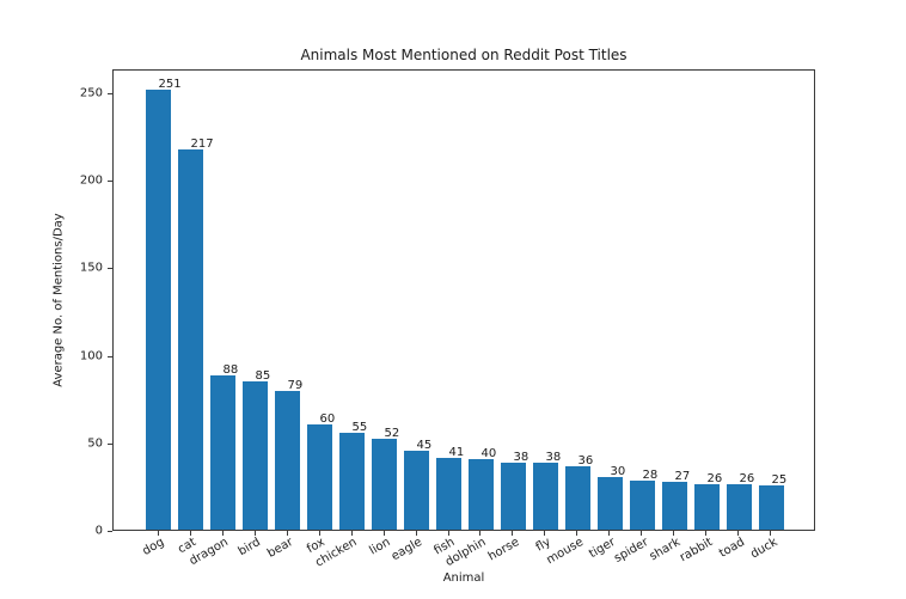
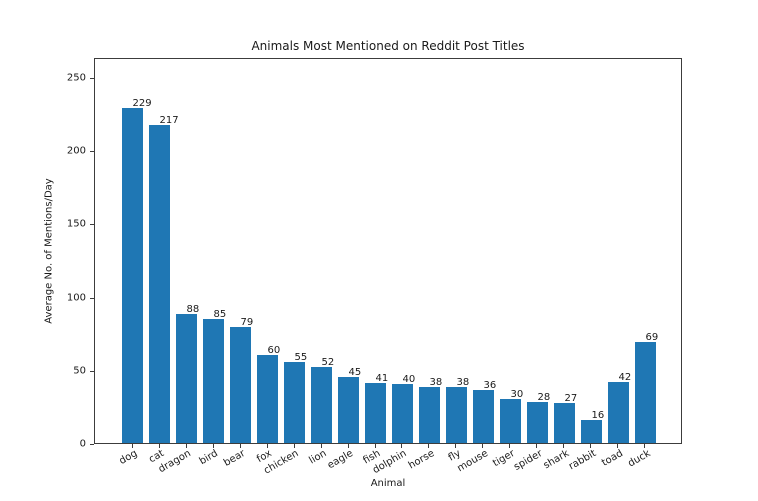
dog: 251 -> 229
rabbit: 26 -> 16
toad: 26 -> 42
duck: 25 -> 69
